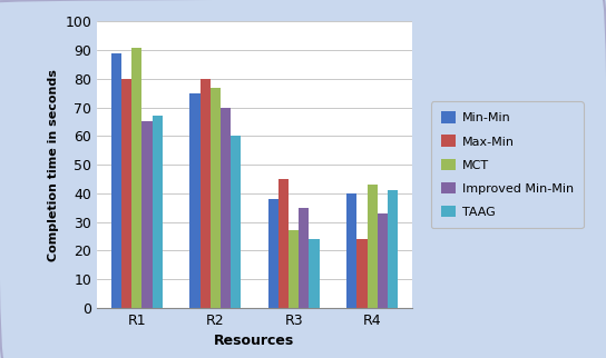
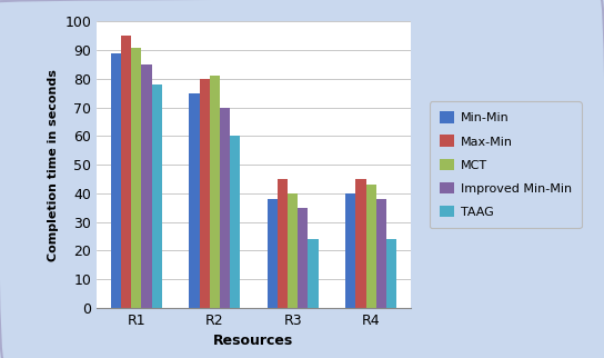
Max-Min/R1: 80 -> 95
Improved Min-Min/R1: 65 -> 85
TAAG/R1: 67 -> 78
MCT/R2: 77 -> 81
MCT/R3: 27 -> 40
Max-Min/R4: 24 -> 45
Improved Min-Min/R4: 33 -> 38
TAAG/R4: 41 -> 24
